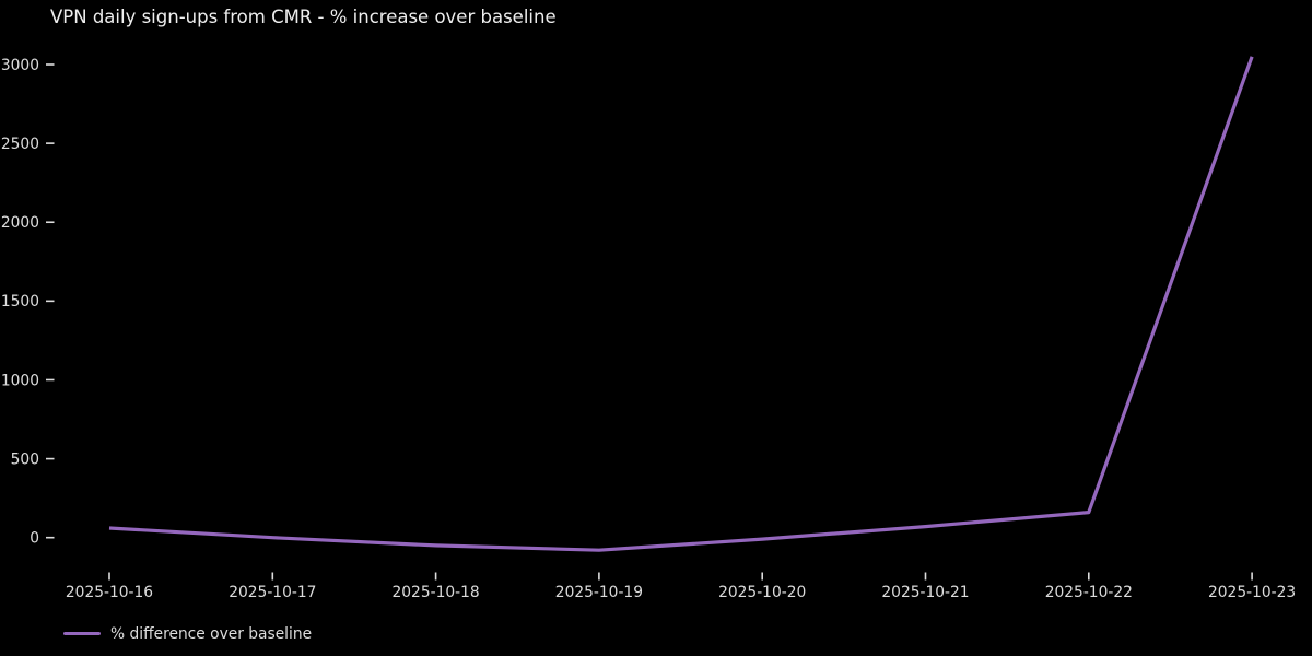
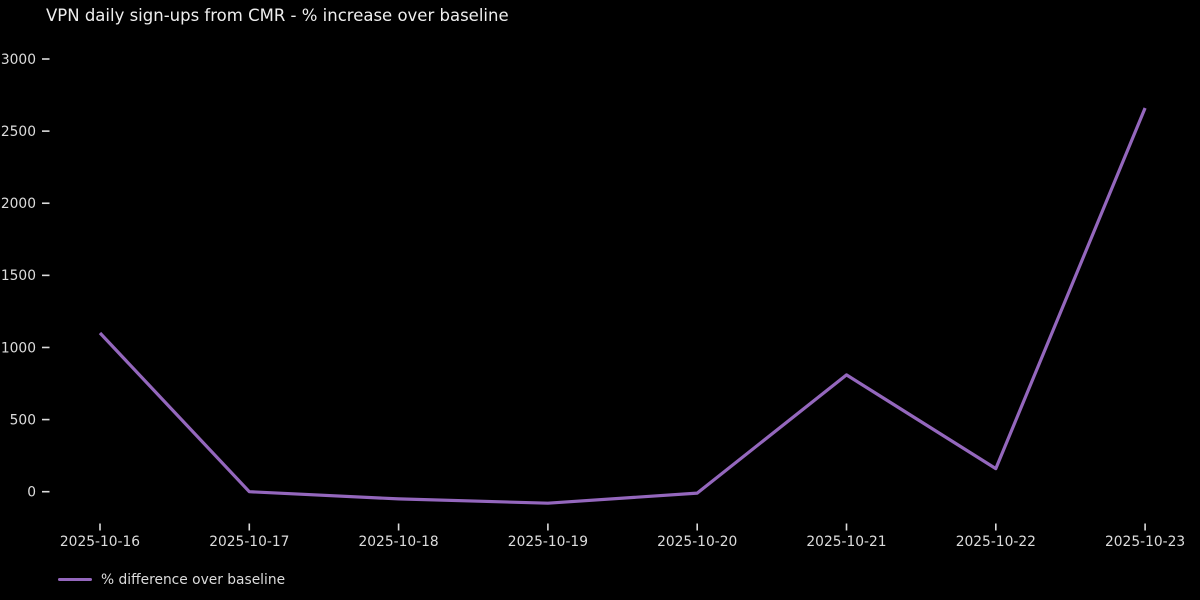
2025-10-16: 60 -> 1100
2025-10-21: 70 -> 810
2025-10-23: 3050 -> 2660
